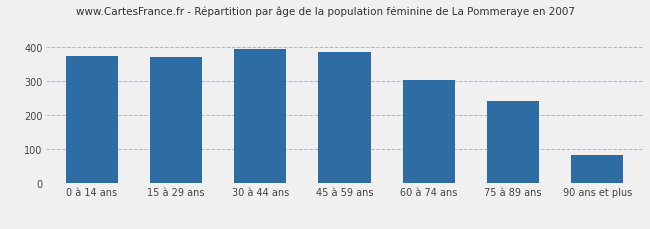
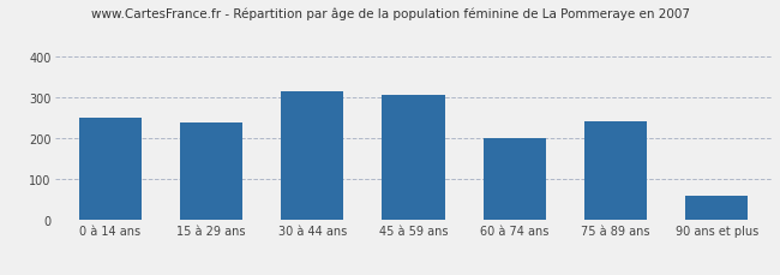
0 à 14 ans: 375 -> 250
15 à 29 ans: 370 -> 240
30 à 44 ans: 395 -> 315
45 à 59 ans: 385 -> 305
60 à 74 ans: 304 -> 200
90 ans et plus: 82 -> 60
